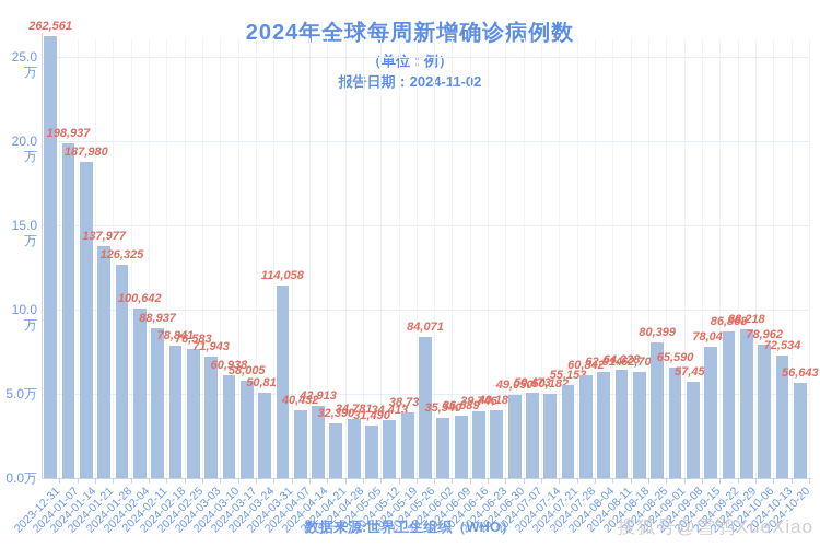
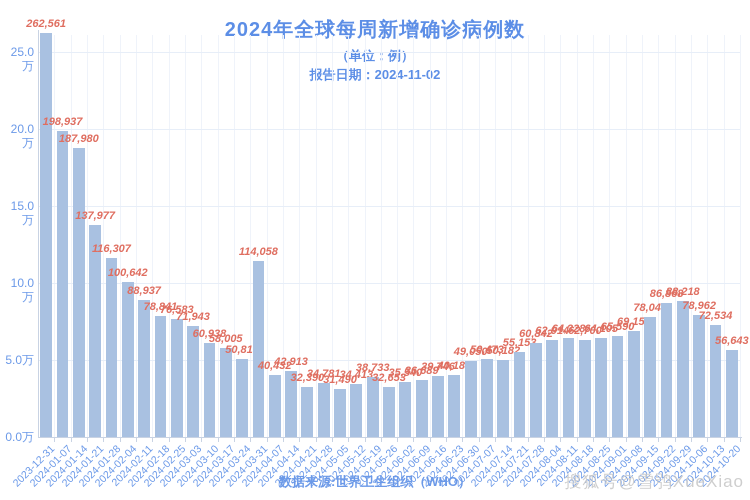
2024-01-28: 126,325 -> 116,307
2024-05-26: 84,071 -> 32,653
2024-08-25: 80,399 -> 64,105
2024-09-08: 57,456 -> 69,152
